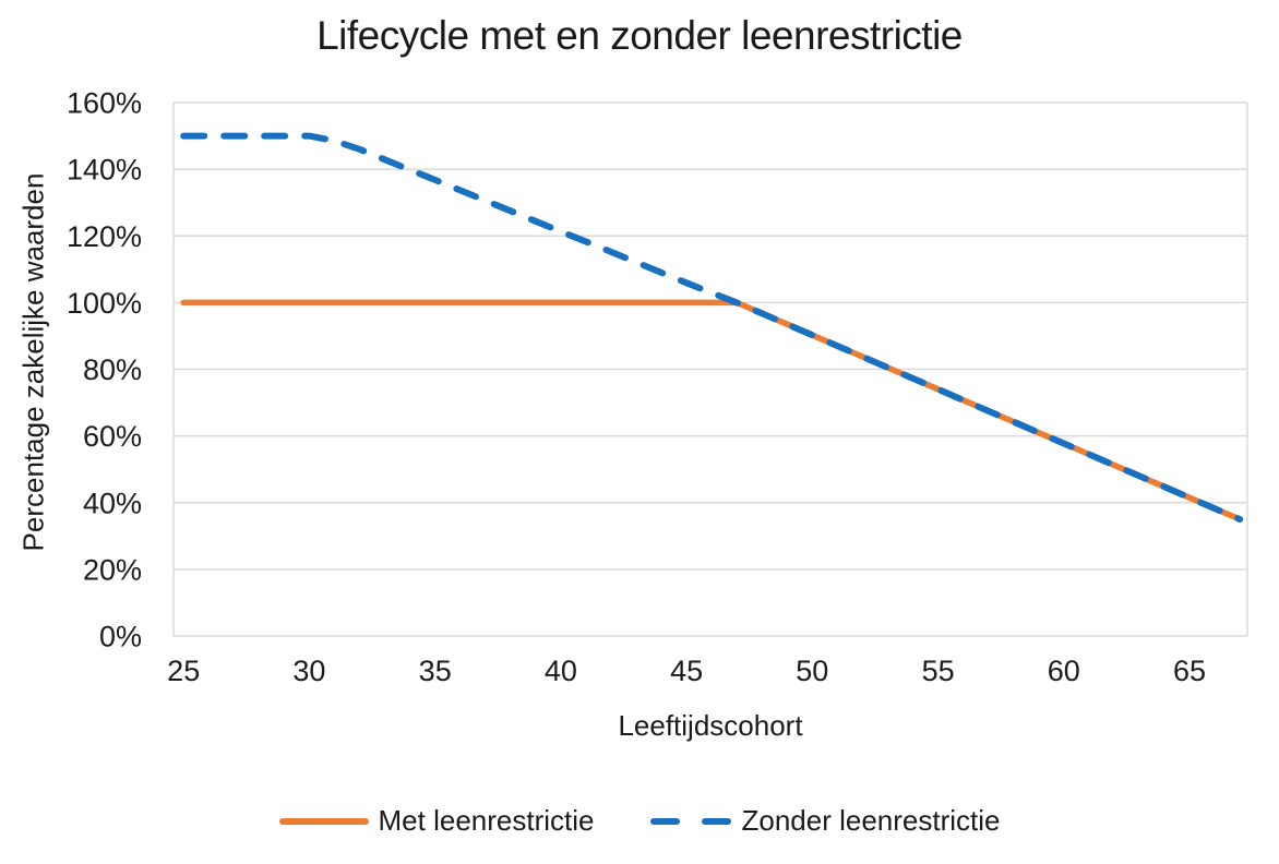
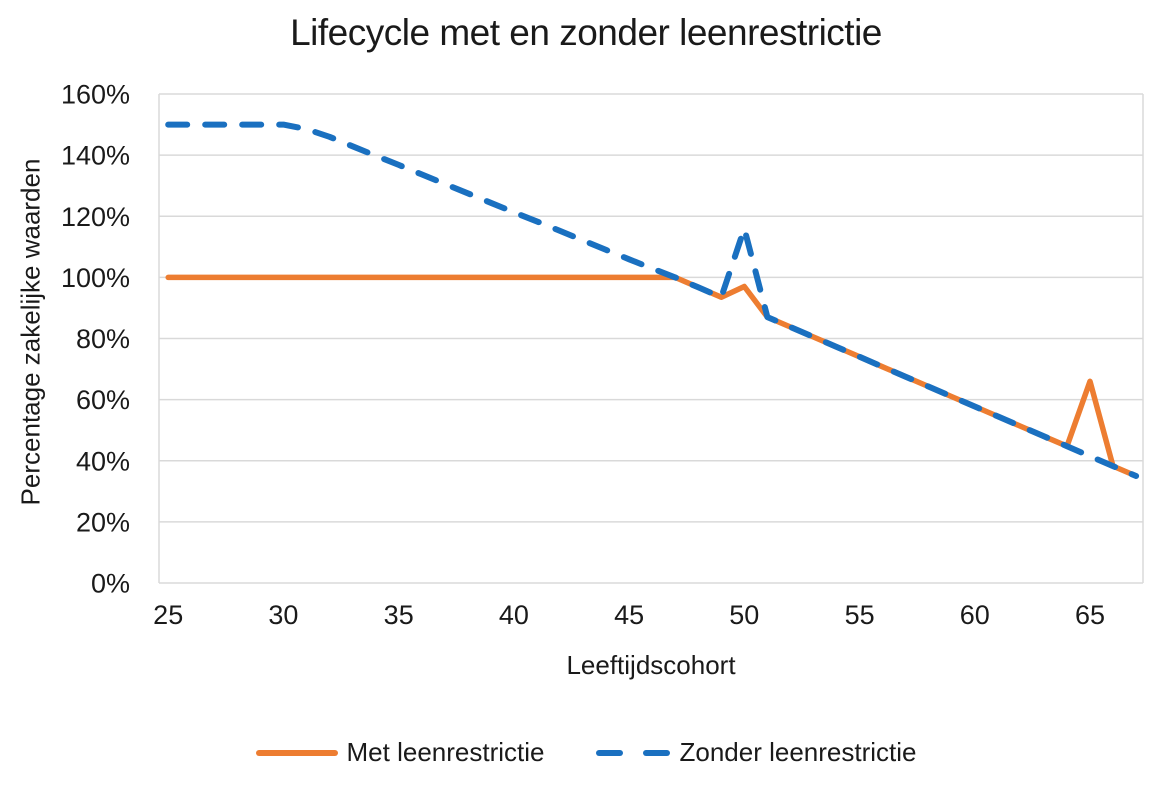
Met leenrestrictie/50: 90% -> 97%
Zonder leenrestrictie/50: 90% -> 116%
Met leenrestrictie/65: 42% -> 66%
